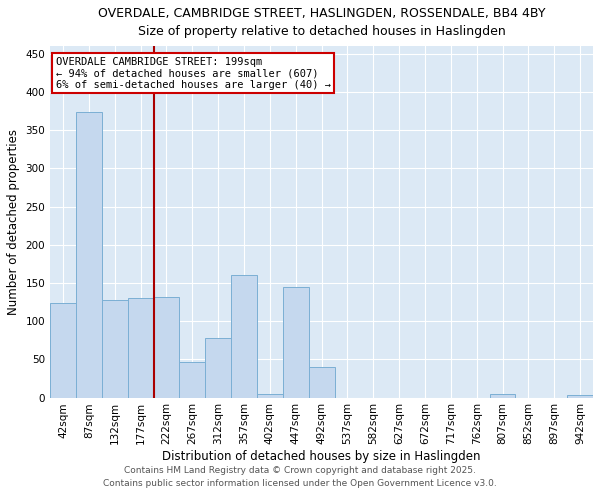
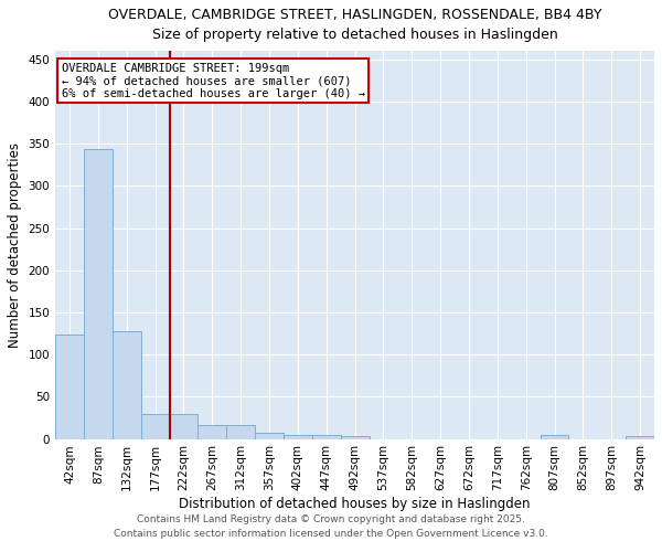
87sqm: 374 -> 343
177sqm: 130 -> 30
222sqm: 132 -> 30
267sqm: 46 -> 16
312sqm: 78 -> 16
357sqm: 160 -> 7
447sqm: 144 -> 5
492sqm: 40 -> 3
